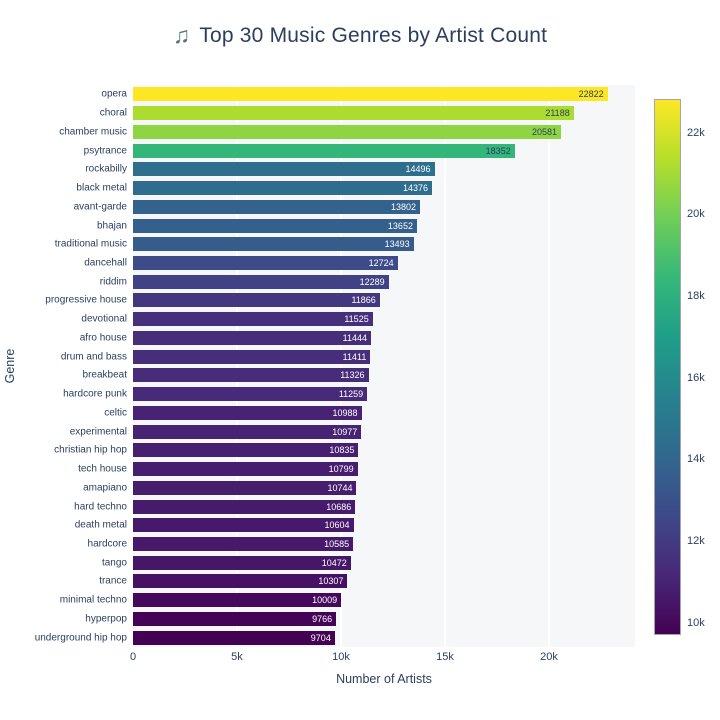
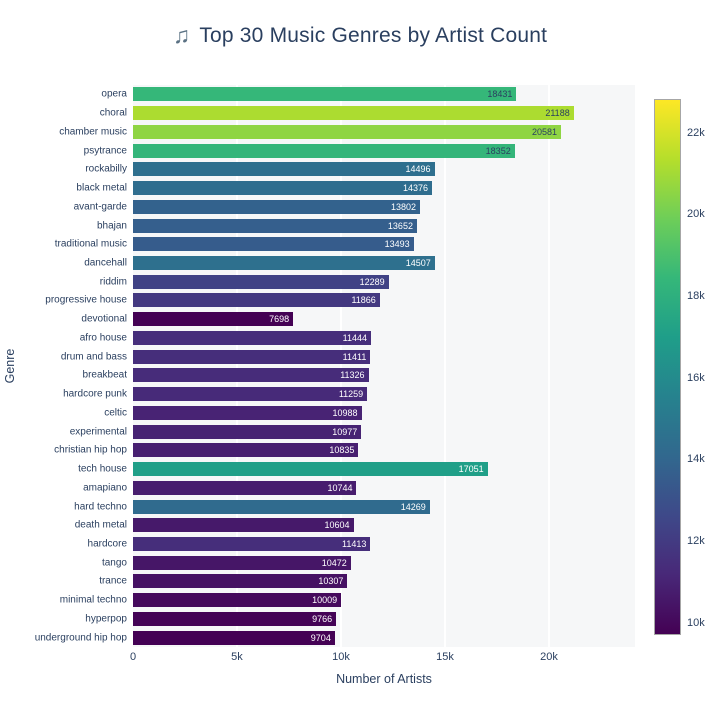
opera: 22822 -> 18431
dancehall: 12724 -> 14507
devotional: 11525 -> 7698
tech house: 10799 -> 17051
hard techno: 10686 -> 14269
hardcore: 10585 -> 11413
